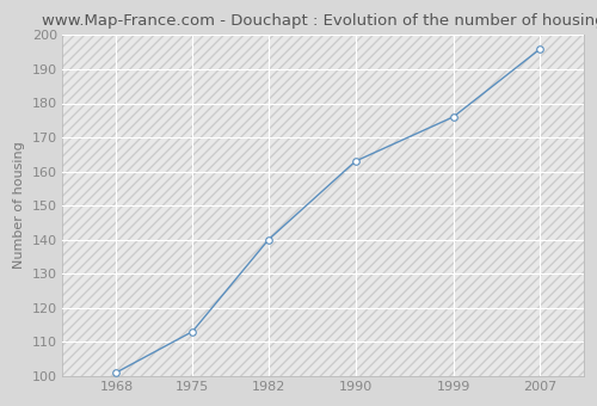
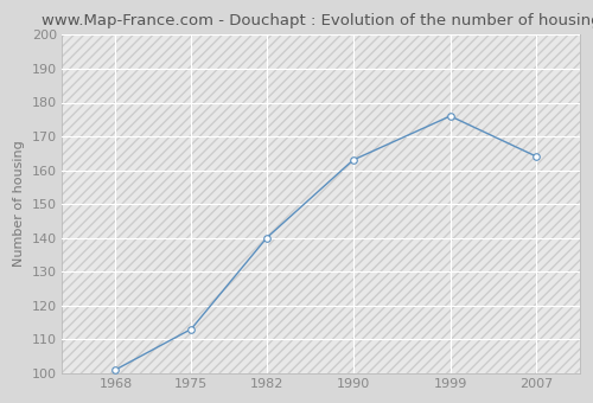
2007: 196 -> 164
